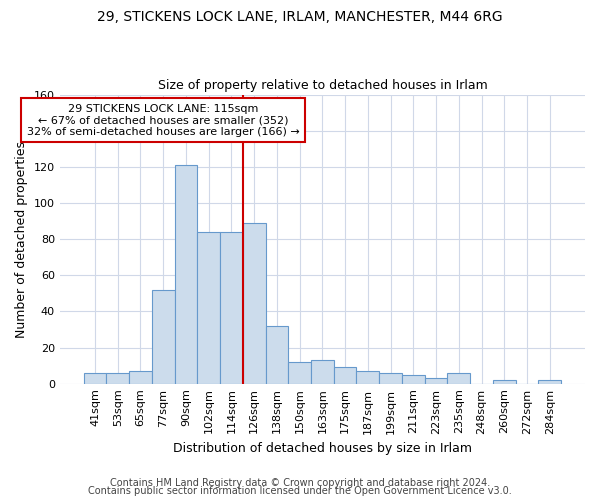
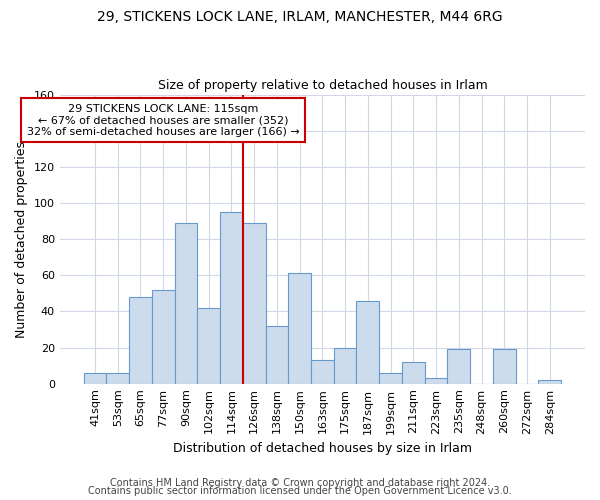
65sqm: 7 -> 48
90sqm: 121 -> 89
102sqm: 84 -> 42
114sqm: 84 -> 95
150sqm: 12 -> 61
175sqm: 9 -> 20
187sqm: 7 -> 46
211sqm: 5 -> 12
235sqm: 6 -> 19
260sqm: 2 -> 19
